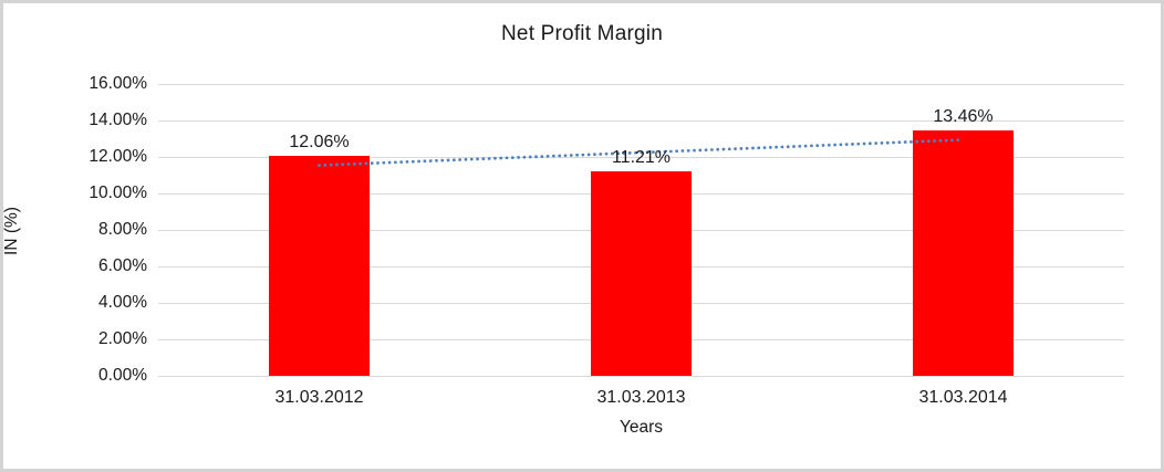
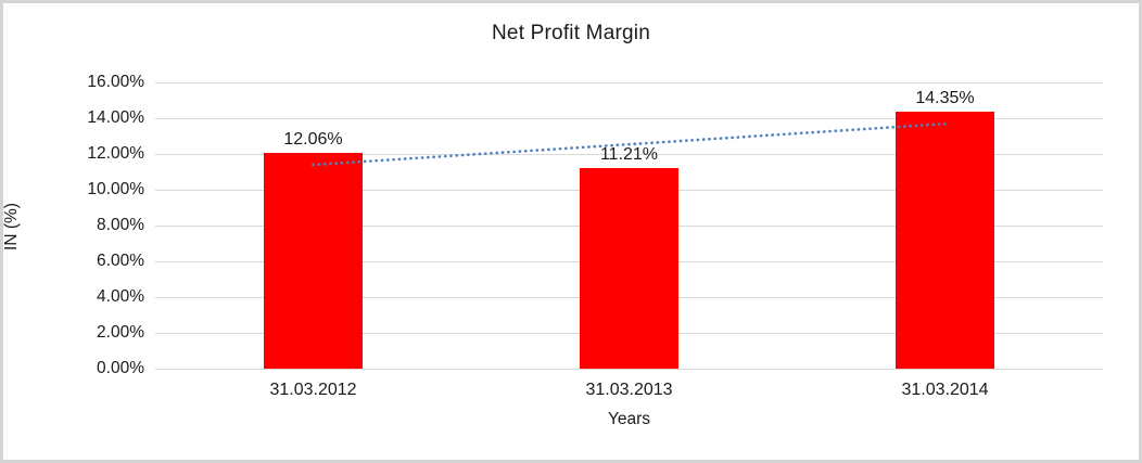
31.03.2014: 13.46% -> 14.35%
